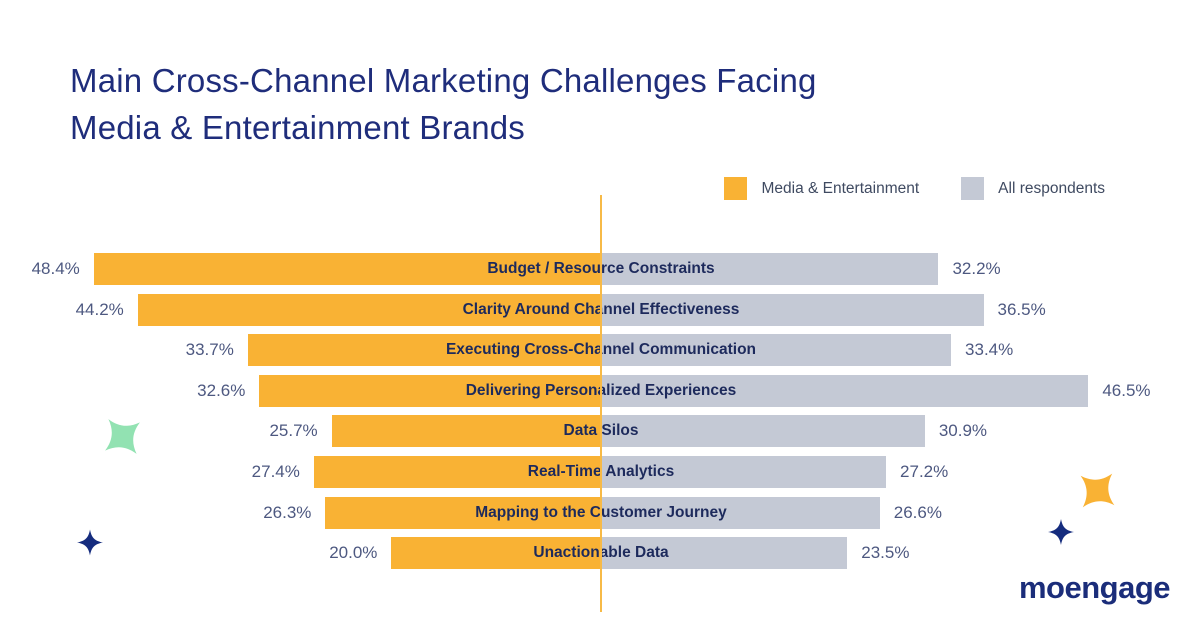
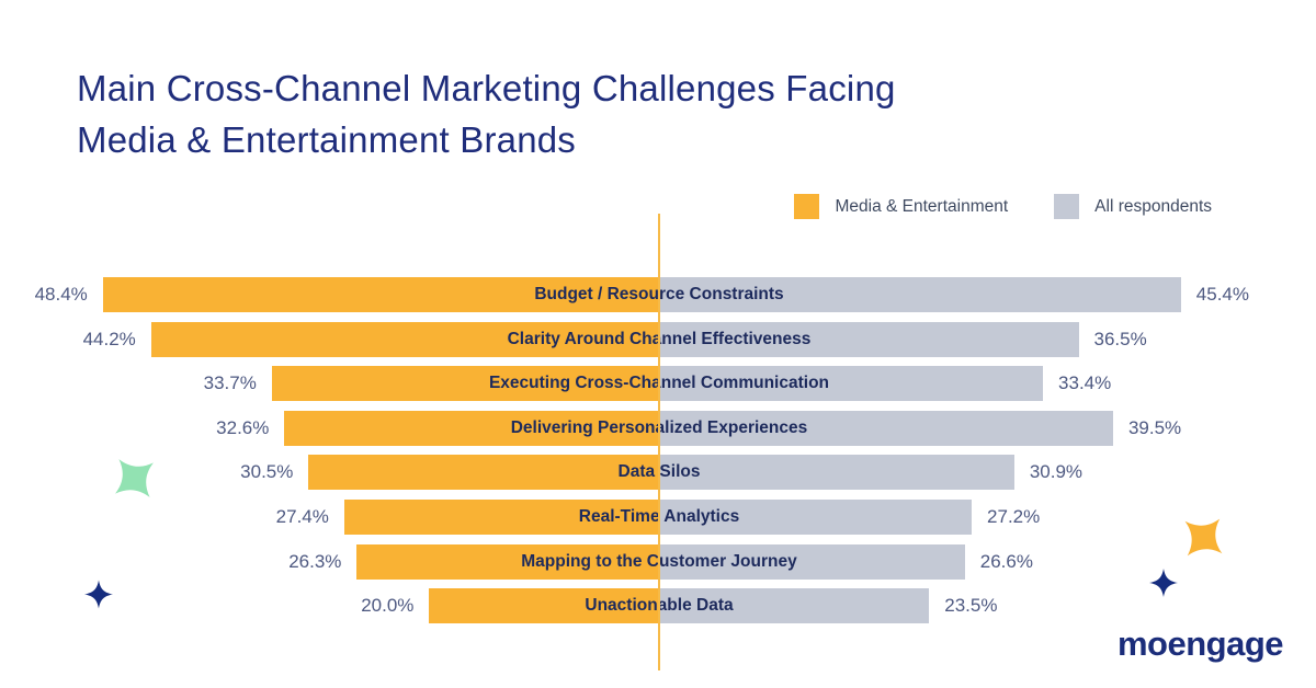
All respondents/Budget / Resource Constraints: 32.2% -> 45.4%
All respondents/Delivering Personalized Experiences: 46.5% -> 39.5%
Media & Entertainment/Data Silos: 25.7% -> 30.5%
